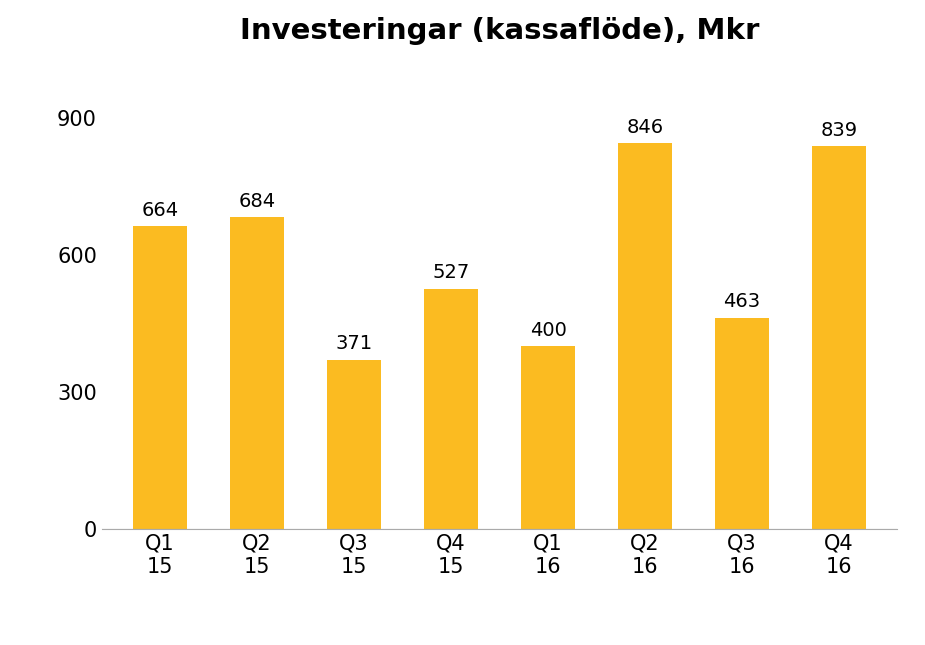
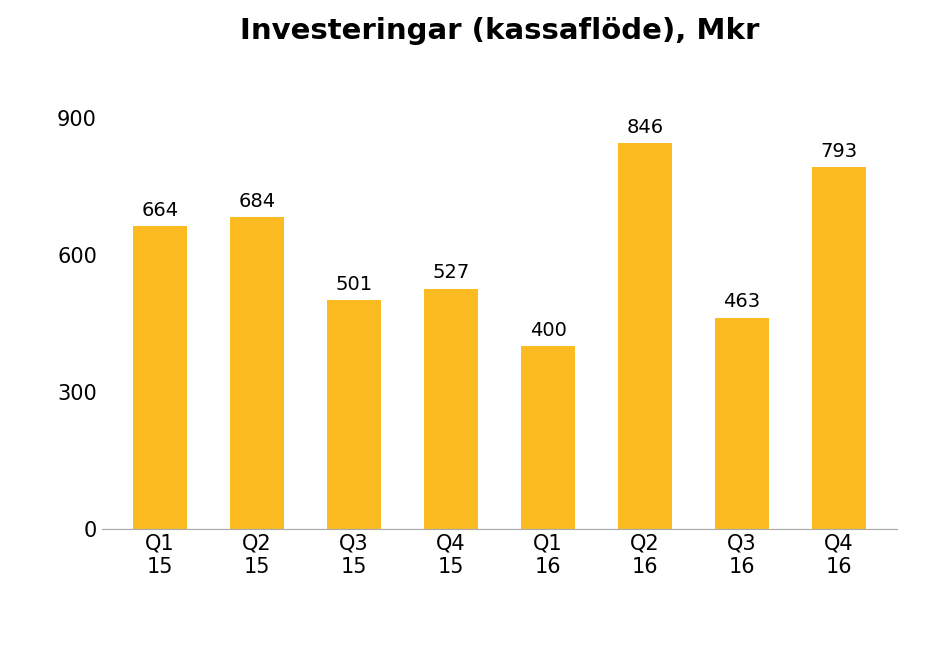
Q3 15: 371 -> 501
Q4 16: 839 -> 793
